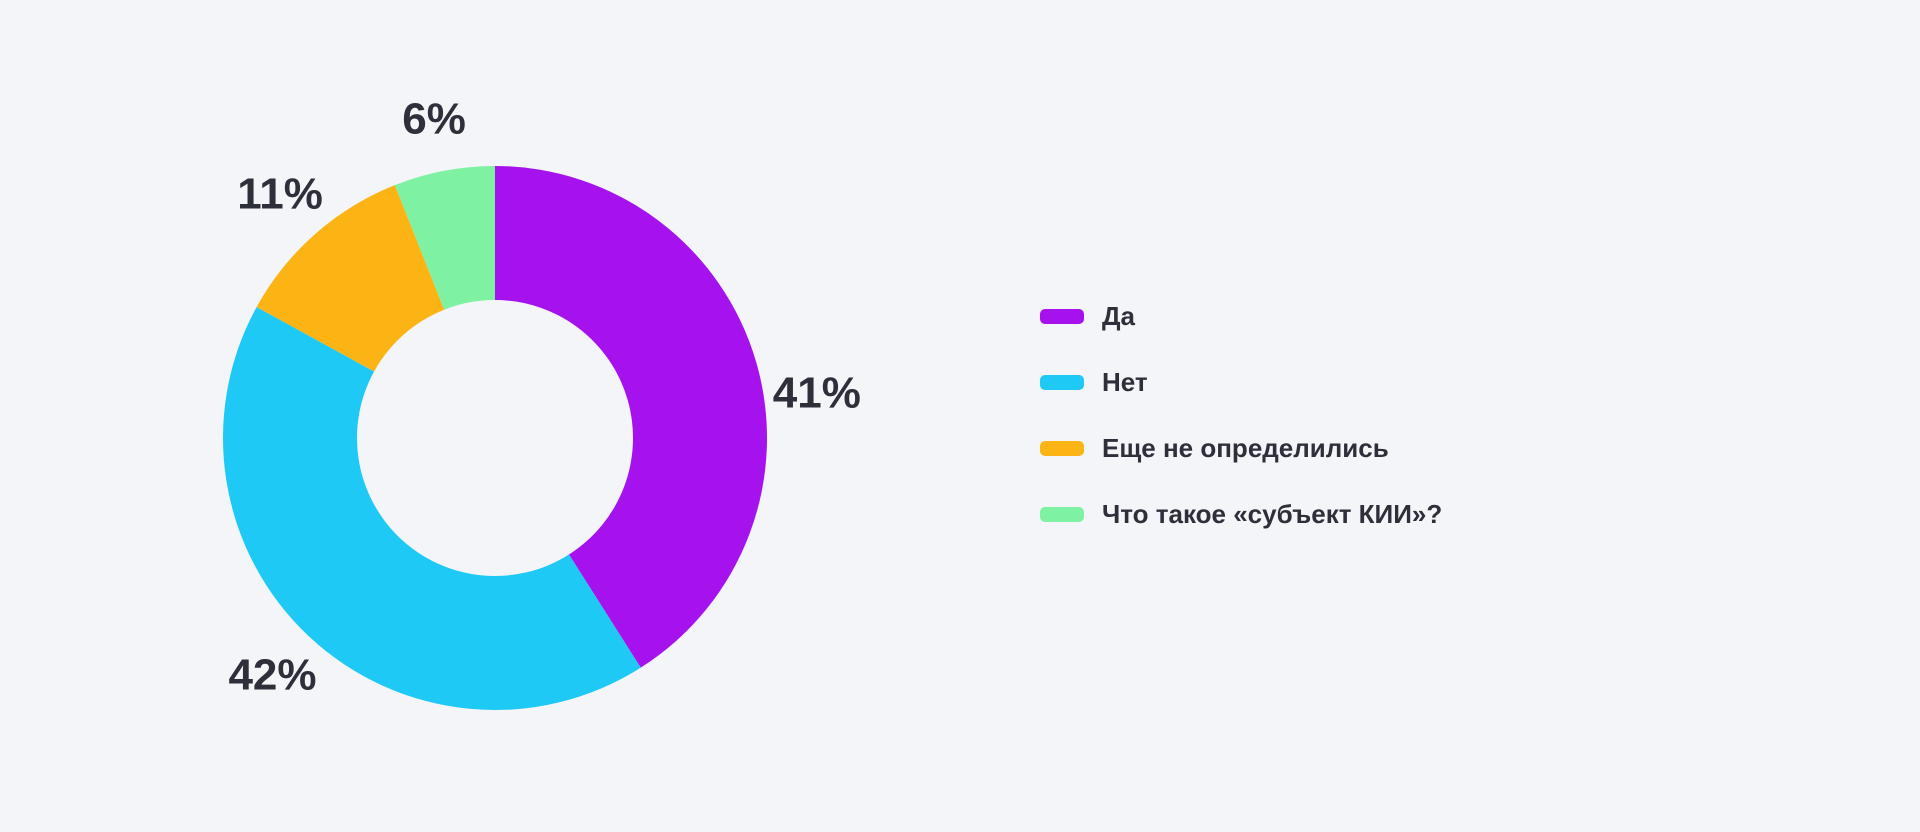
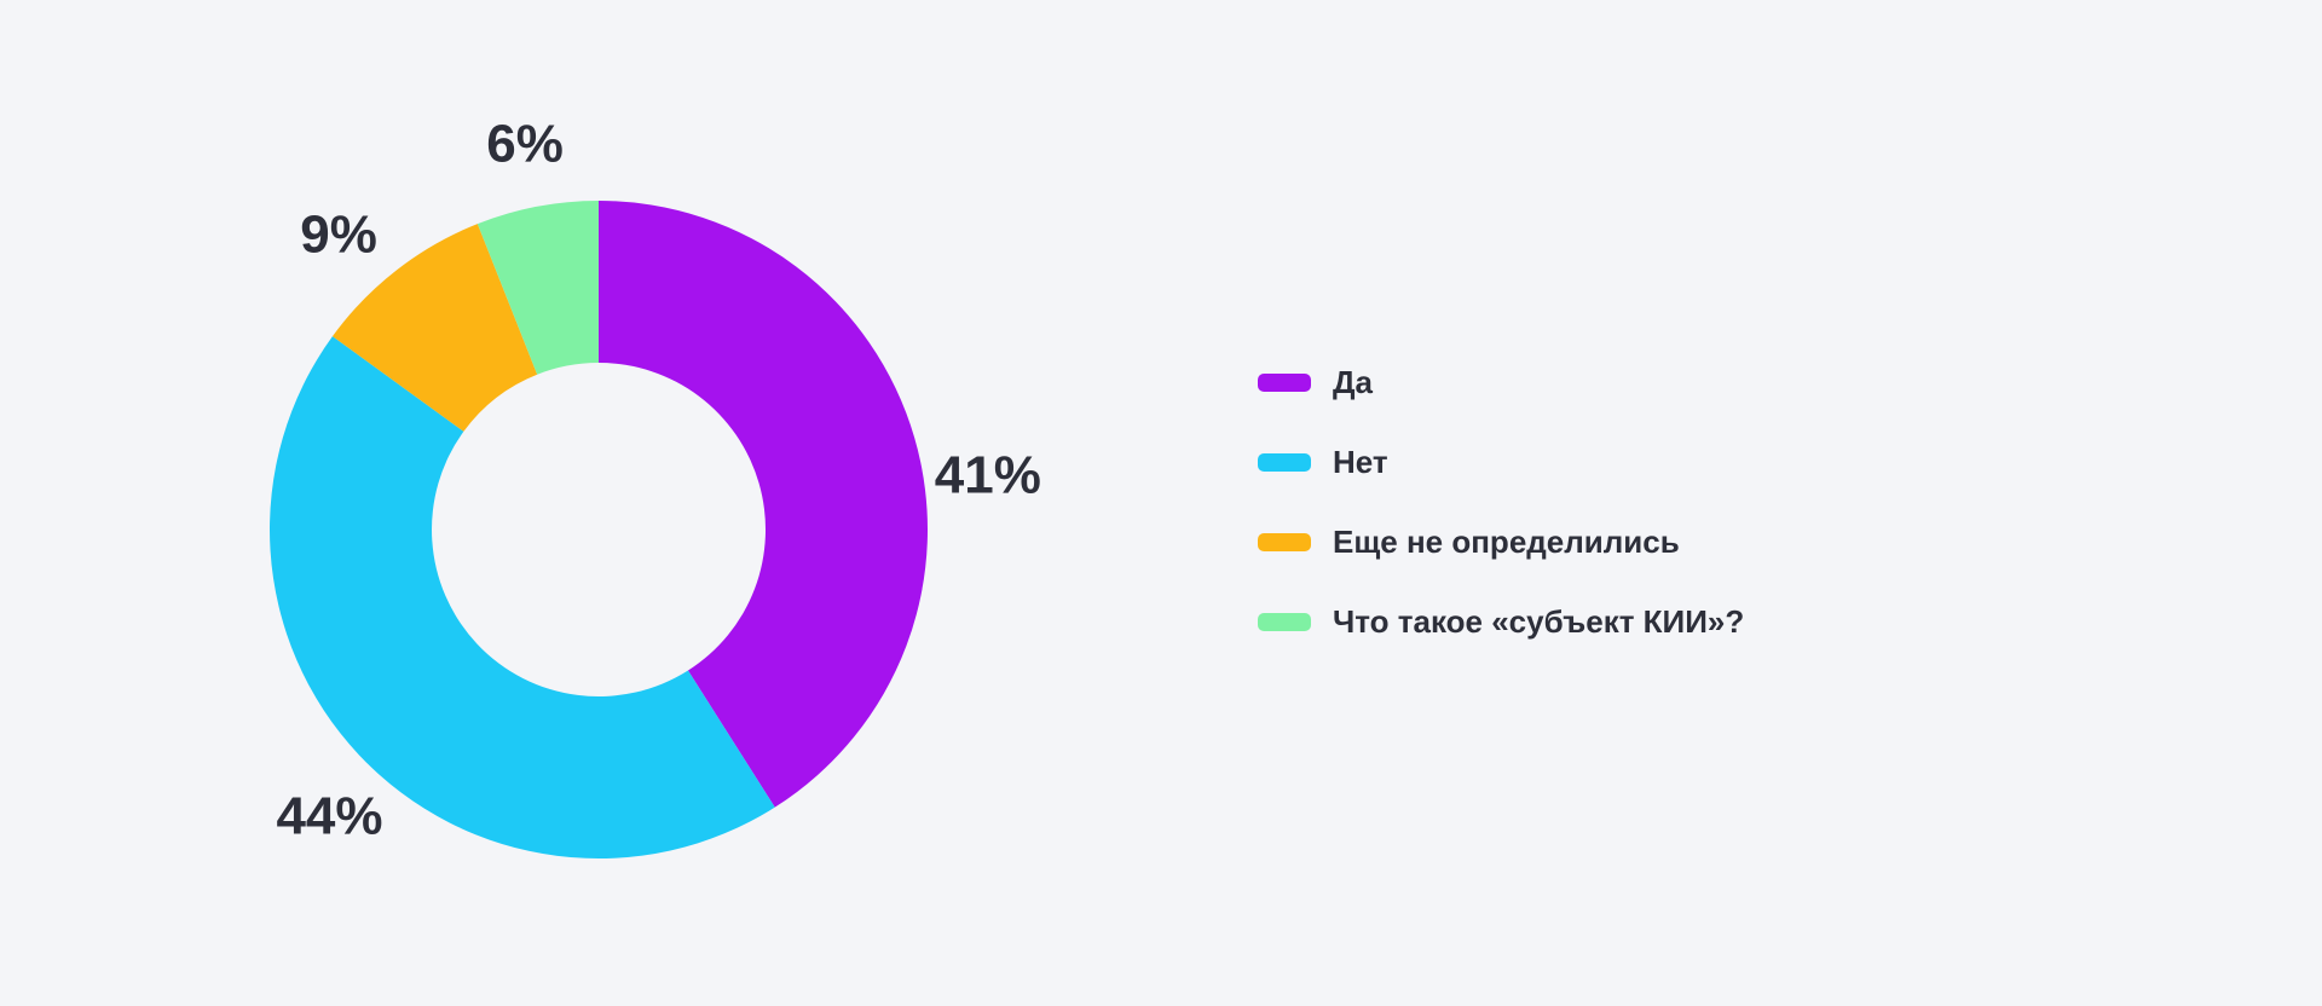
Нет: 42% -> 44%
Еще не определились: 11% -> 9%
